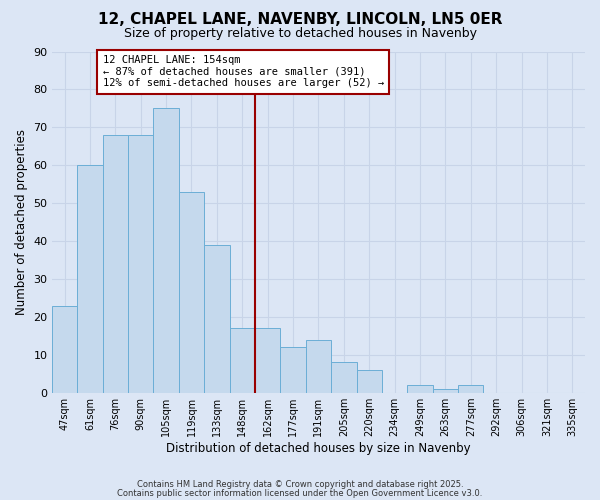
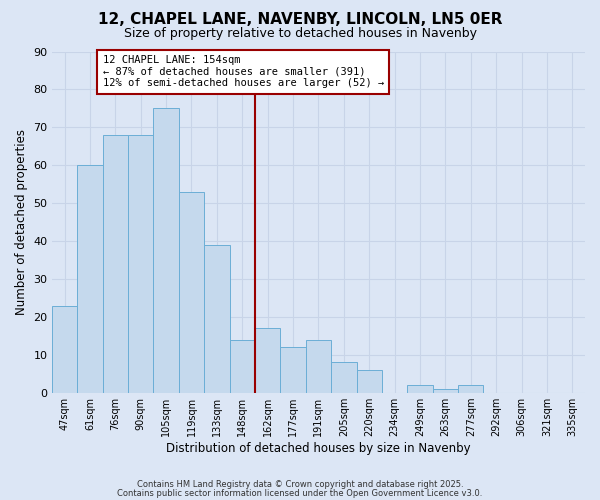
148sqm: 17 -> 14
